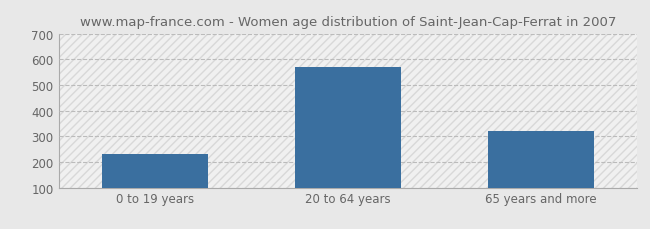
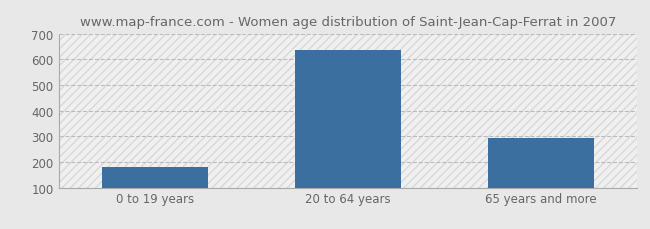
0 to 19 years: 230 -> 182
20 to 64 years: 570 -> 635
65 years and more: 320 -> 293
